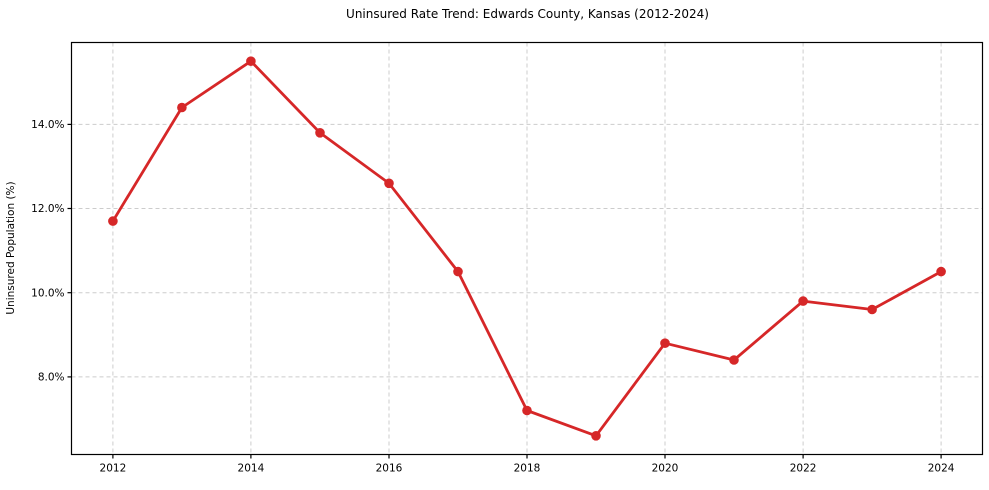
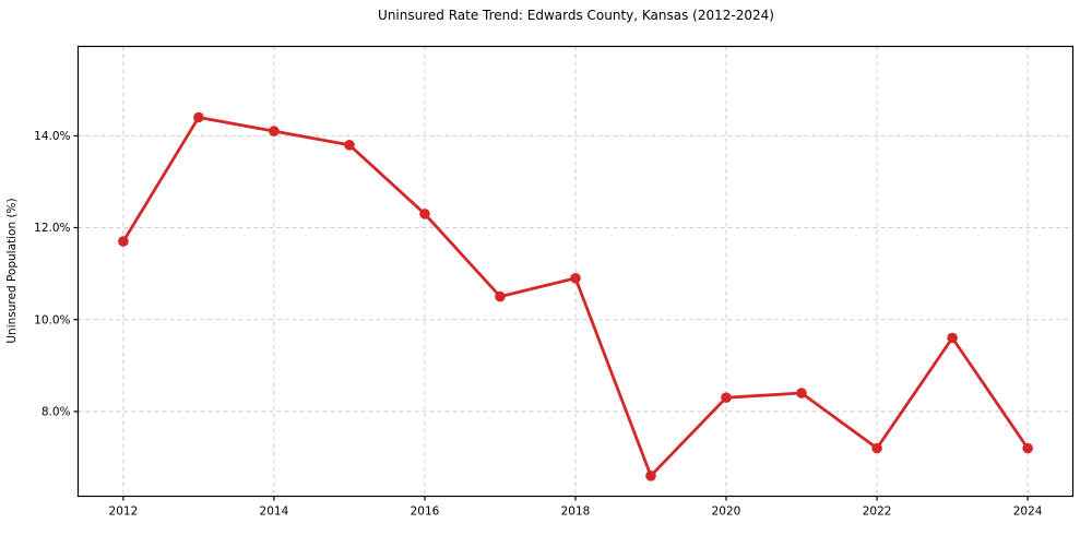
2014: 15.5% -> 14.1%
2016: 12.6% -> 12.3%
2018: 7.2% -> 10.9%
2020: 8.8% -> 8.3%
2022: 9.8% -> 7.2%
2024: 10.5% -> 7.2%
